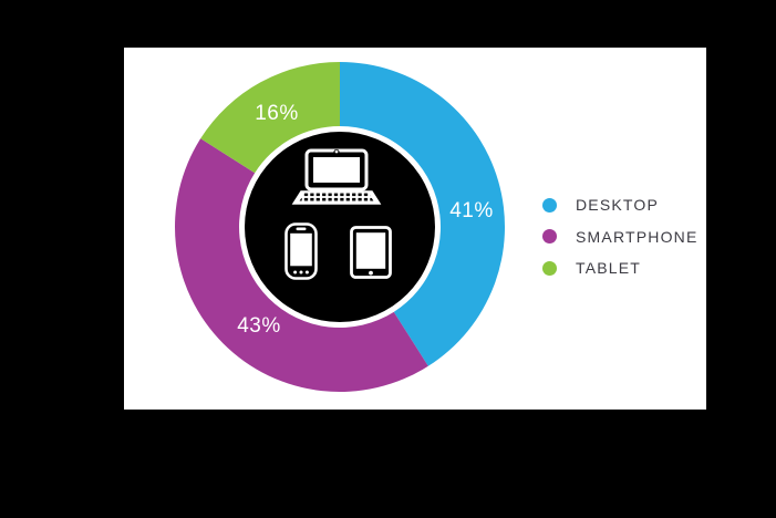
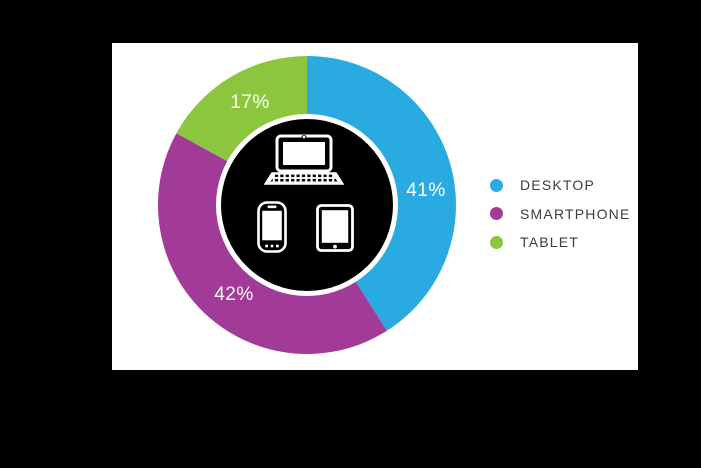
SMARTPHONE: 43% -> 42%
TABLET: 16% -> 17%
